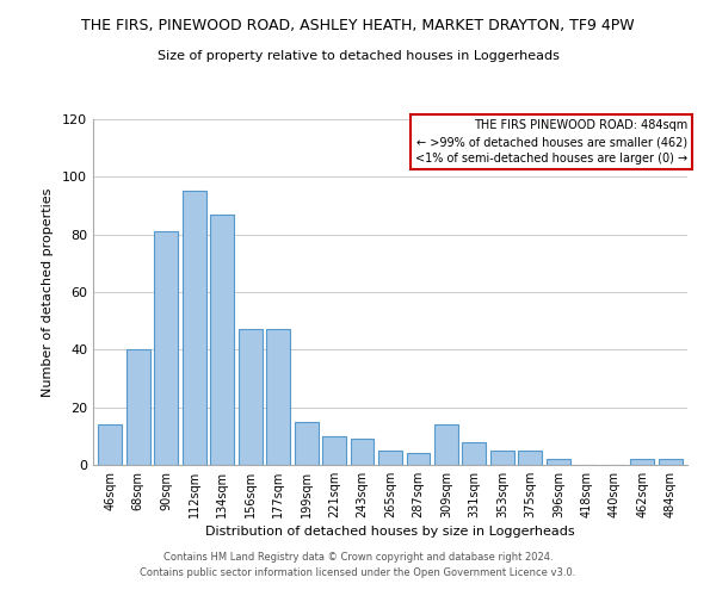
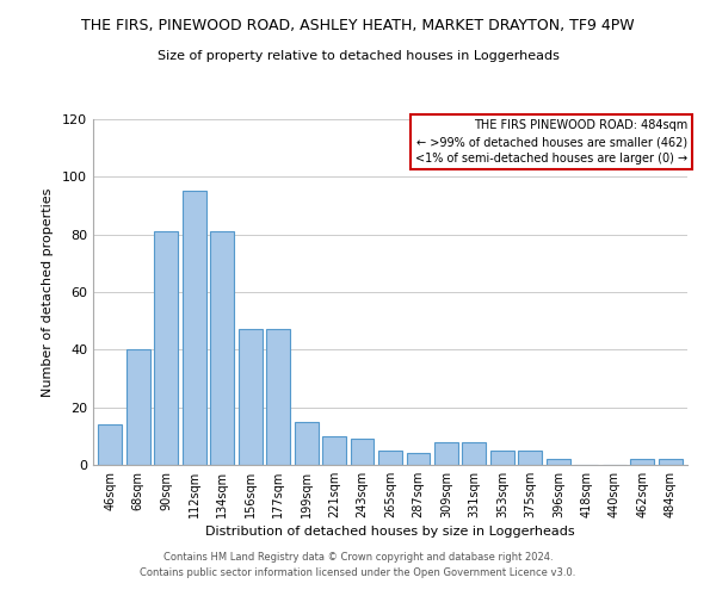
134sqm: 87 -> 81
309sqm: 14 -> 8
